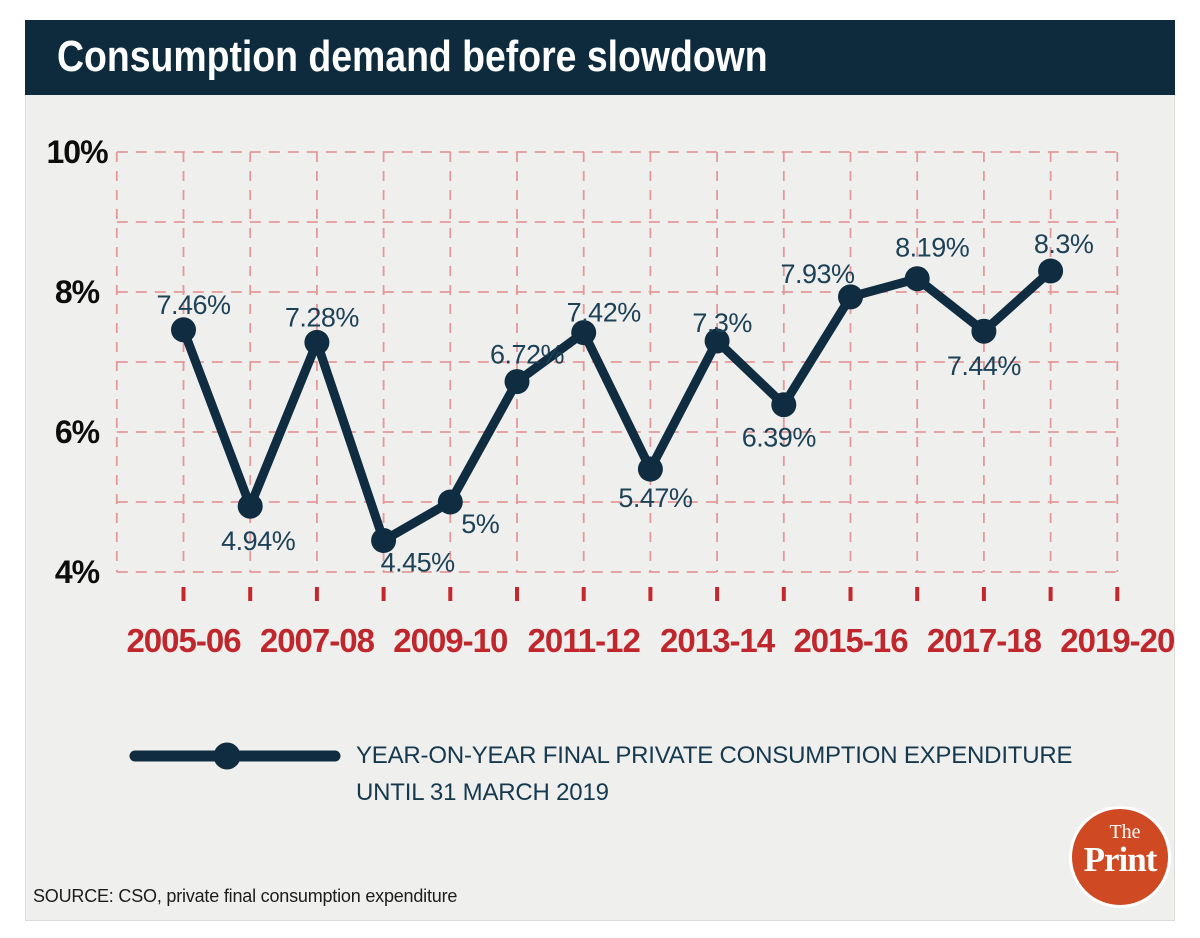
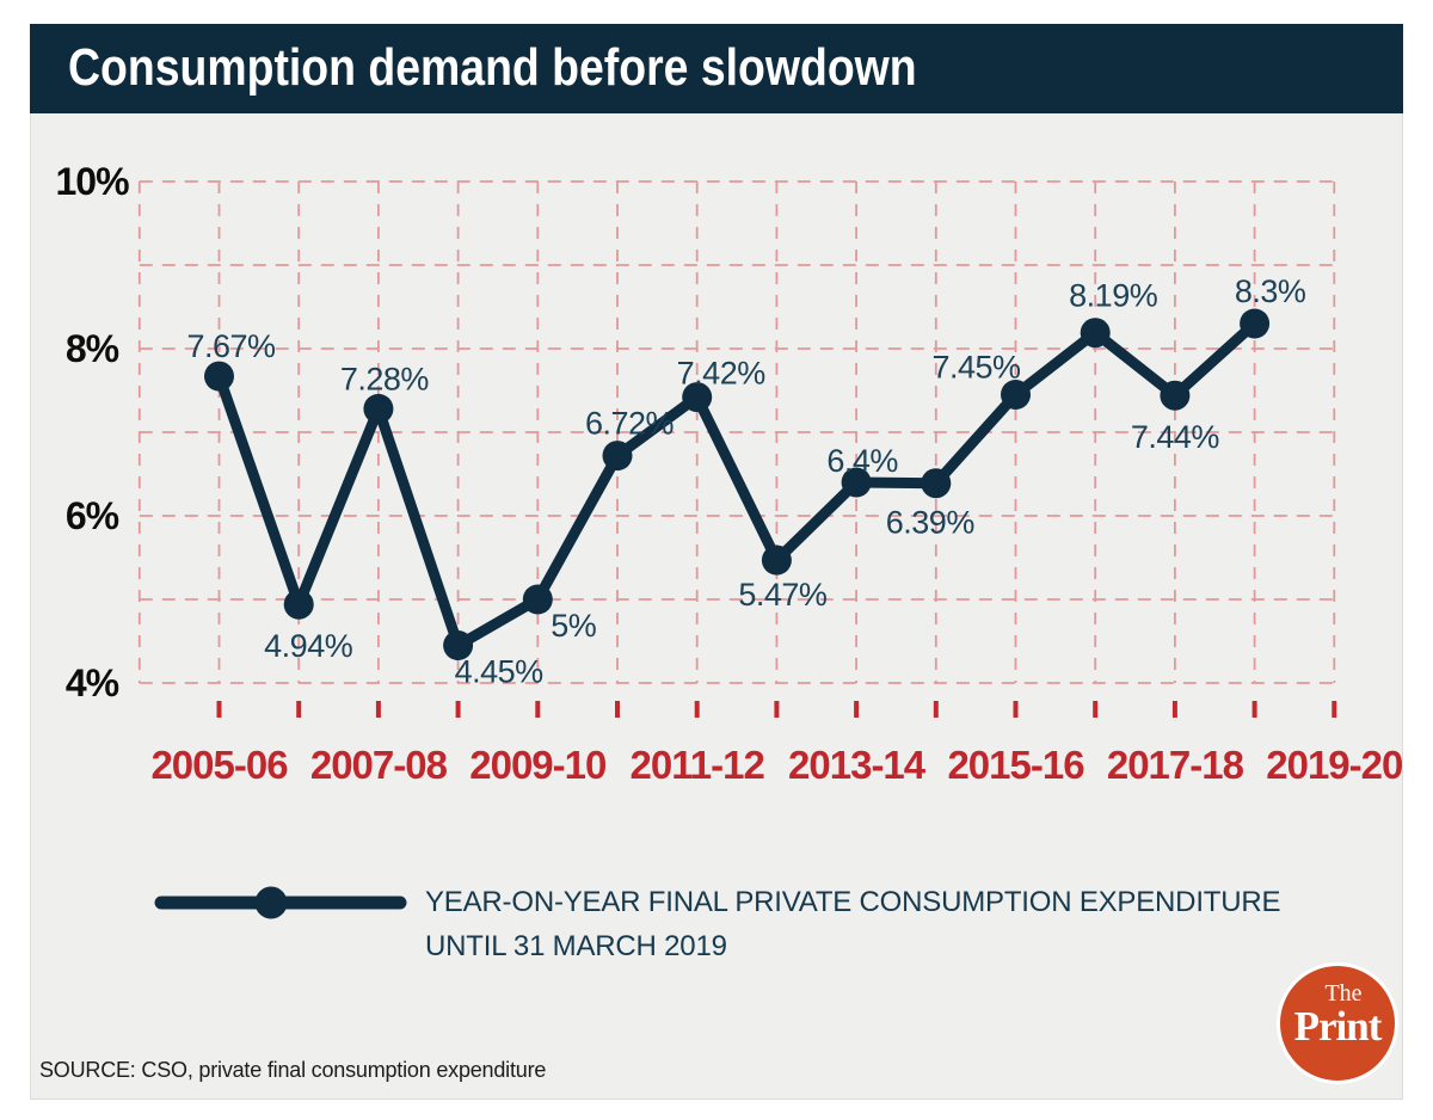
2005-06: 7.46% -> 7.67%
2013-14: 7.3% -> 6.4%
2015-16: 7.93% -> 7.45%
